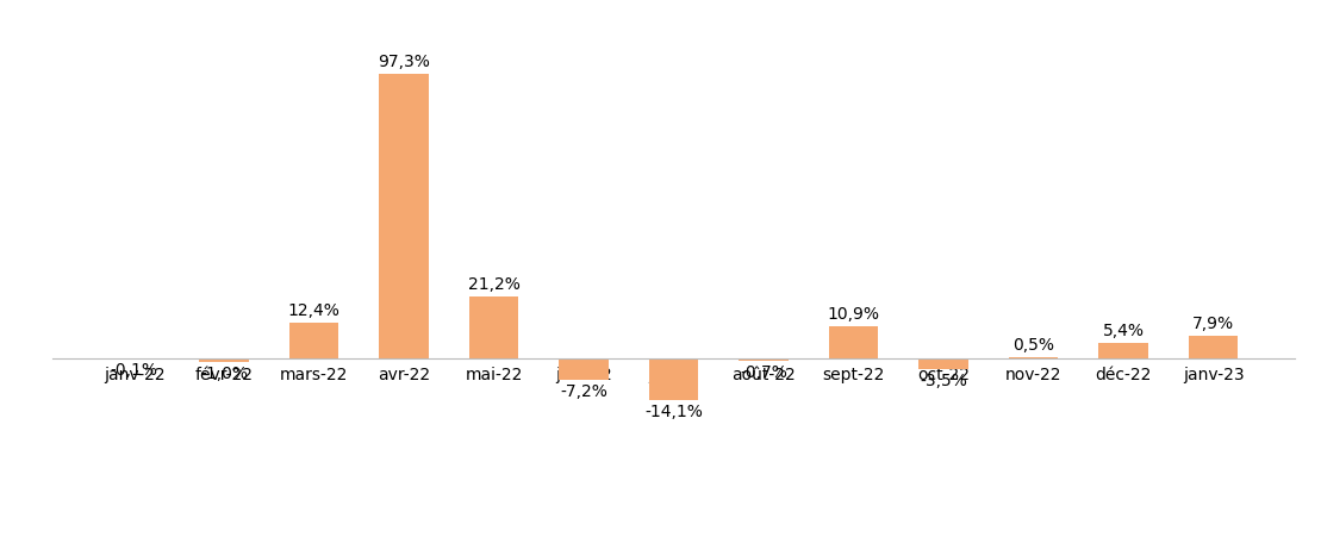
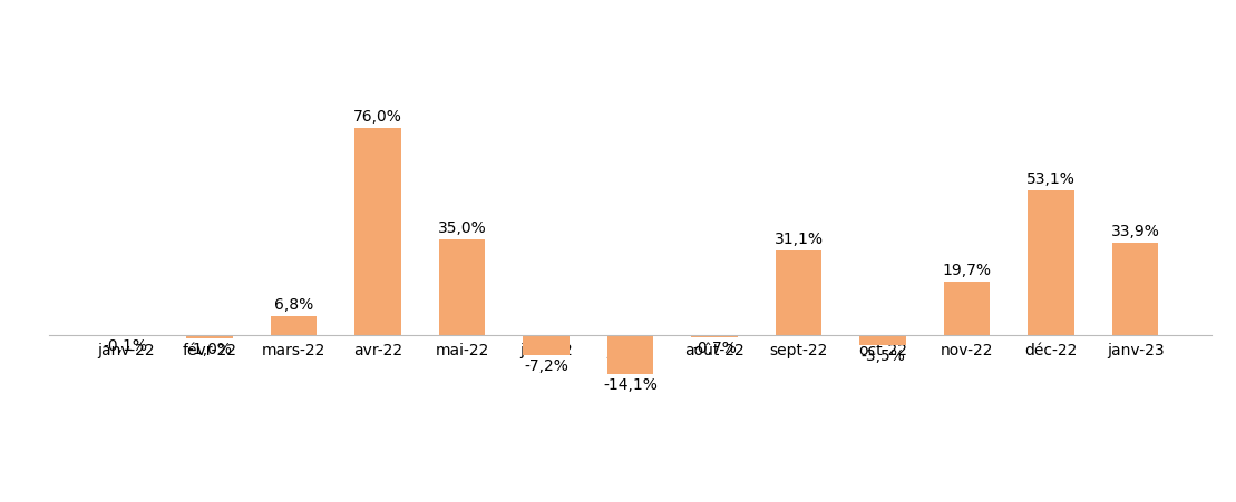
mars-22: 12,4% -> 6,8%
avr-22: 97,3% -> 76,0%
mai-22: 21,2% -> 35,0%
sept-22: 10,9% -> 31,1%
nov-22: 0,5% -> 19,7%
déc-22: 5,4% -> 53,1%
janv-23: 7,9% -> 33,9%
